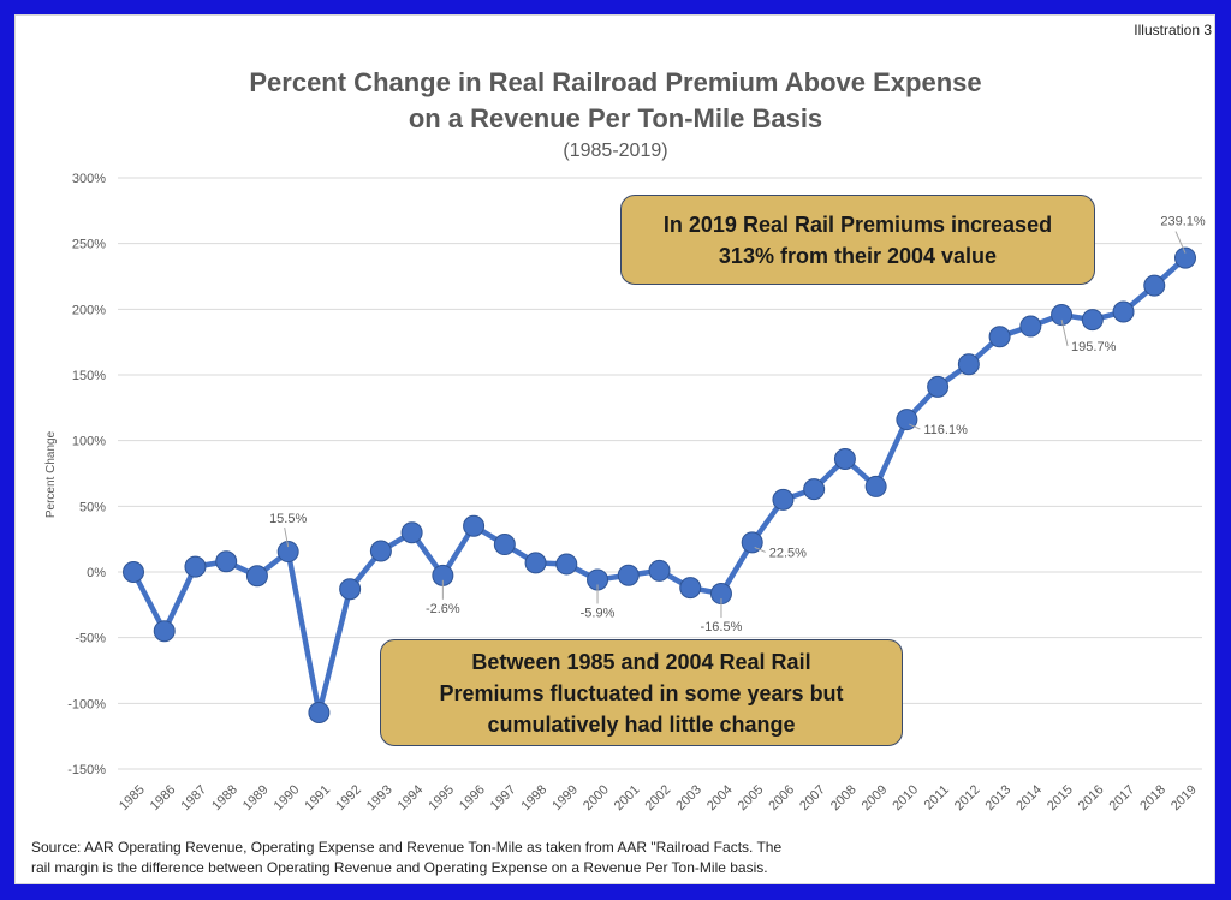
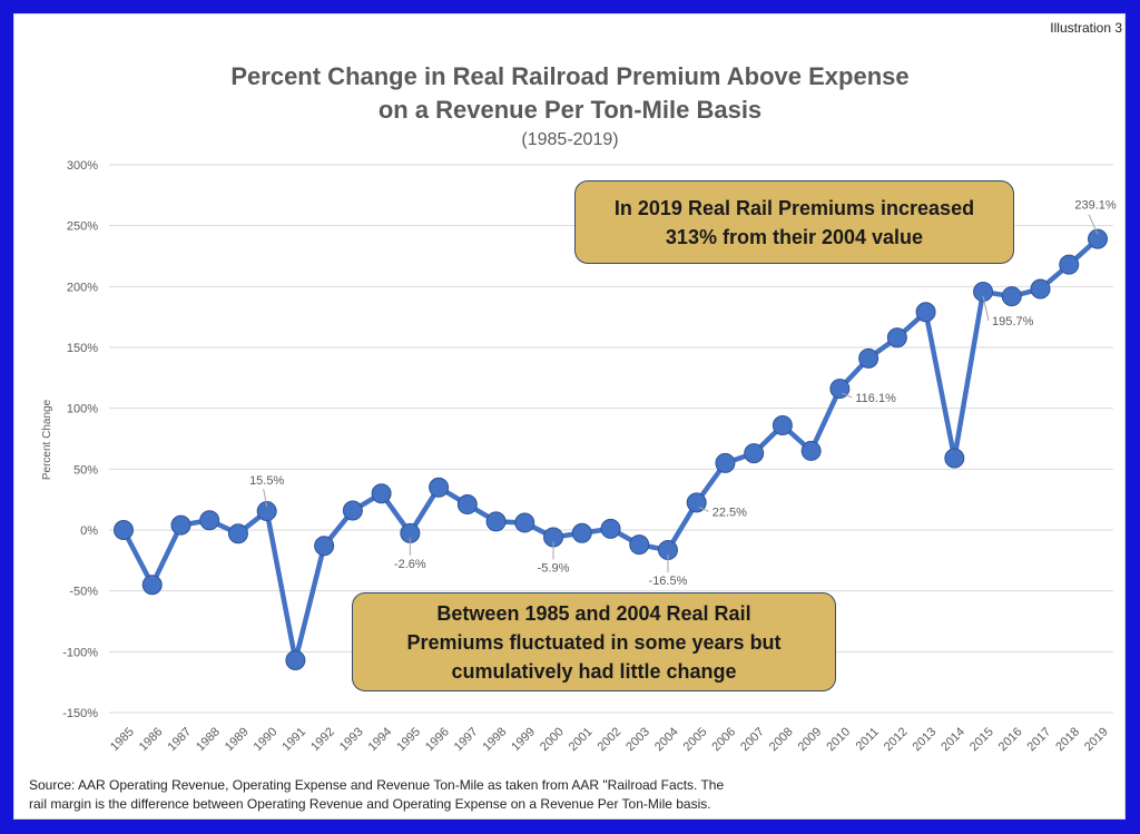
2014: 187% -> 59%
